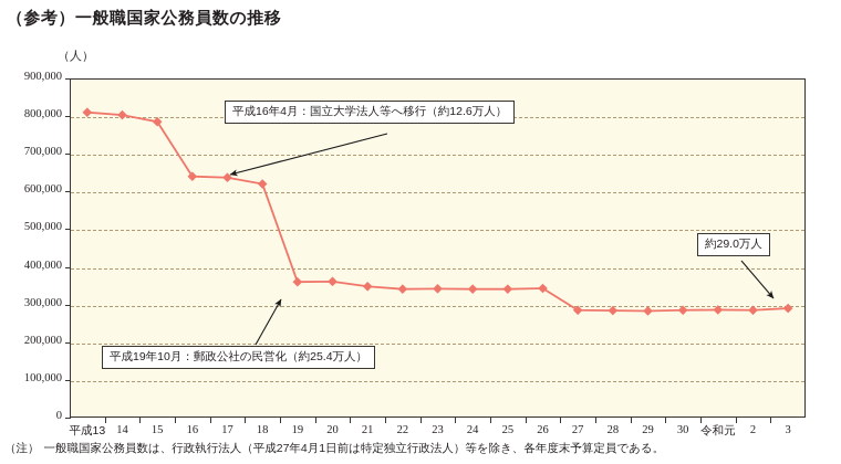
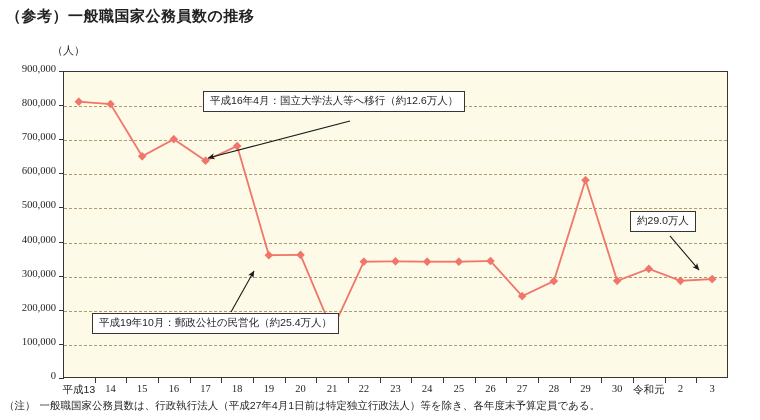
15: 780000 -> 650000
16: 640000 -> 700000
18: 620000 -> 680000
21: 350000 -> 140000
27: 280000 -> 240000
29: 280000 -> 580000
令和元: 290000 -> 320000
